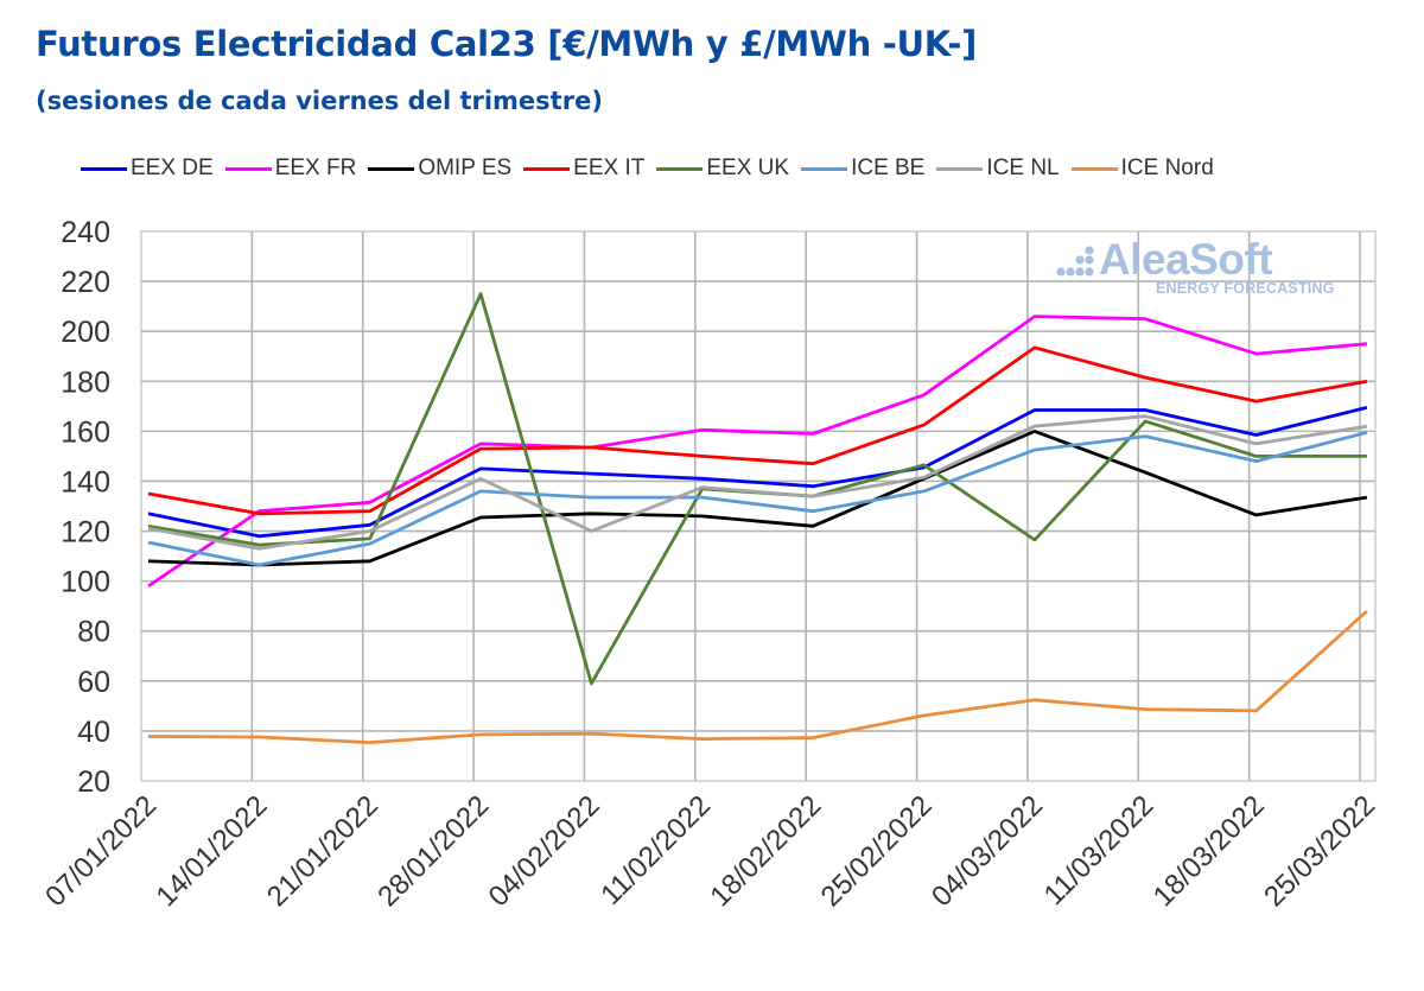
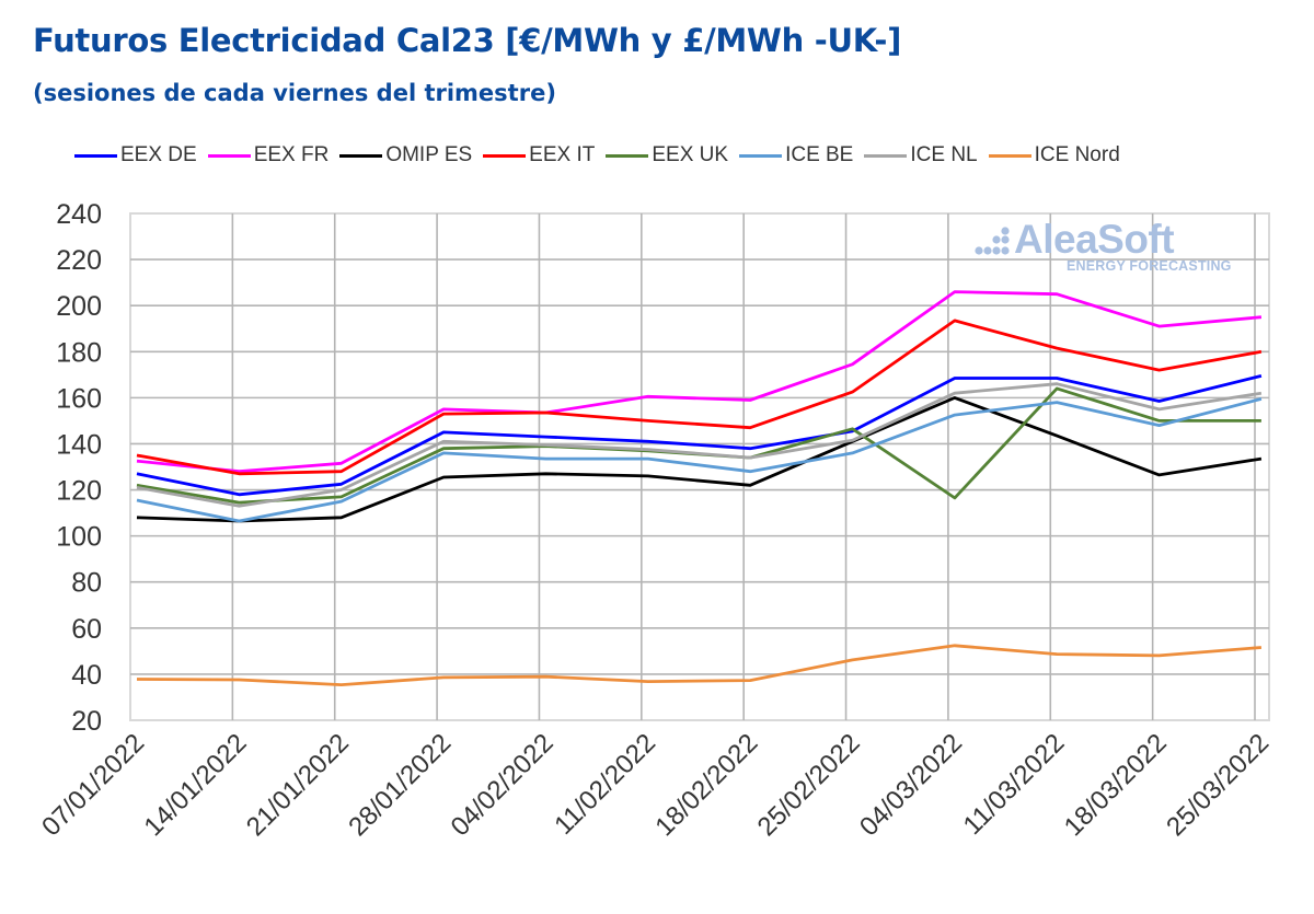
EEX FR/07/01/2022: 98 -> 132
EEX UK/28/01/2022: 215 -> 138
EEX UK/04/02/2022: 59 -> 139
ICE NL/04/02/2022: 120 -> 140
ICE Nord/25/03/2022: 88 -> 52
